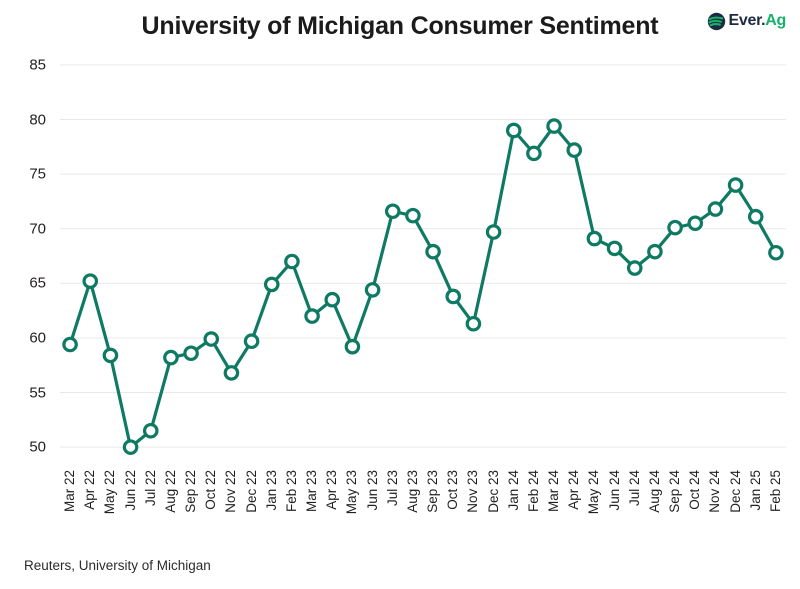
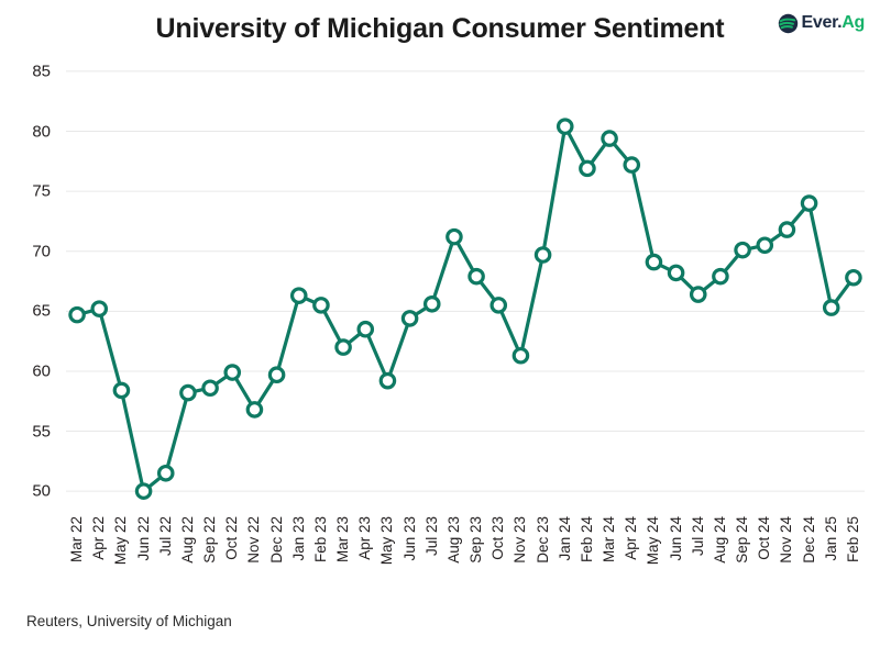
Mar 22: 59.4 -> 64.7
Jan 23: 64.9 -> 66.3
Feb 23: 67.0 -> 65.5
Jul 23: 71.6 -> 65.6
Oct 23: 63.8 -> 65.5
Jan 24: 79.0 -> 80.4
Jan 25: 71.1 -> 65.3
